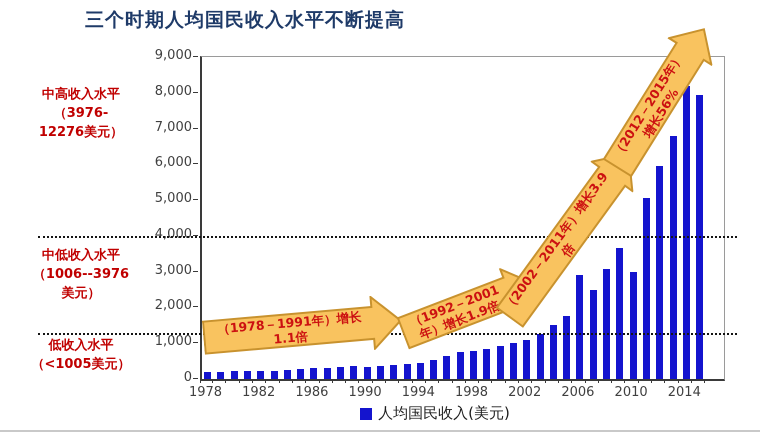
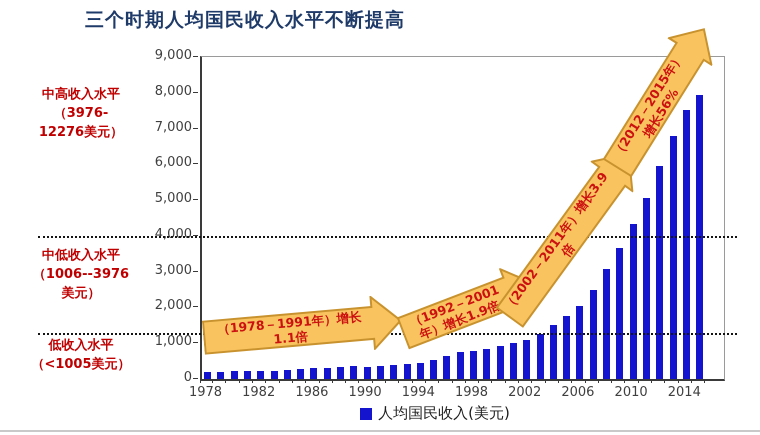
2006: 2900 -> 2000
2010: 3000 -> 4300
2014: 8200 -> 7500
